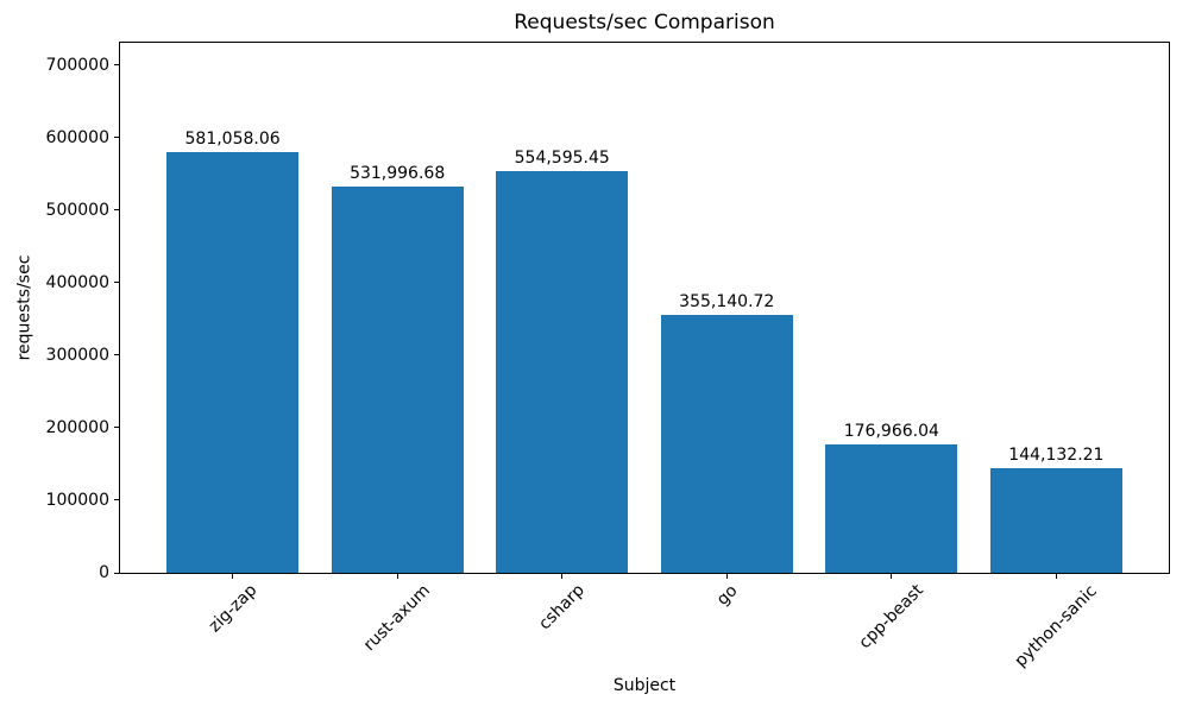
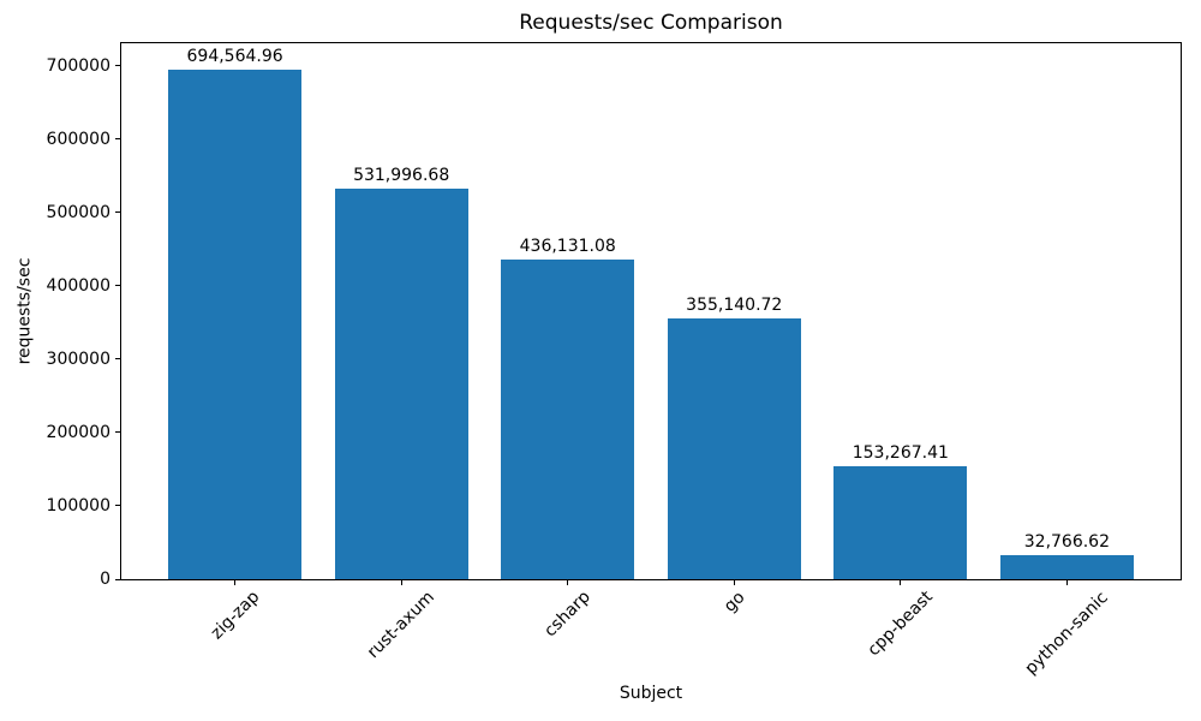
zig-zap: 581,058.06 -> 694,564.96
csharp: 554,595.45 -> 436,131.08
cpp-beast: 176,966.04 -> 153,267.41
python-sanic: 144,132.21 -> 32,766.62
